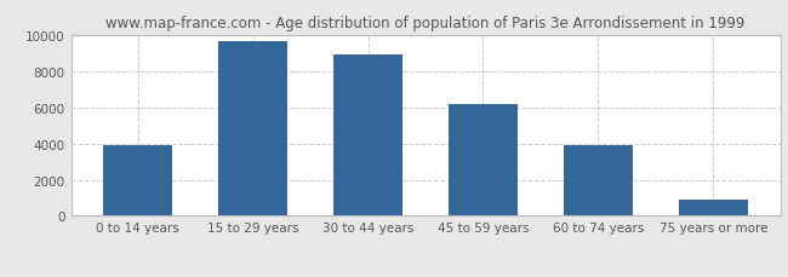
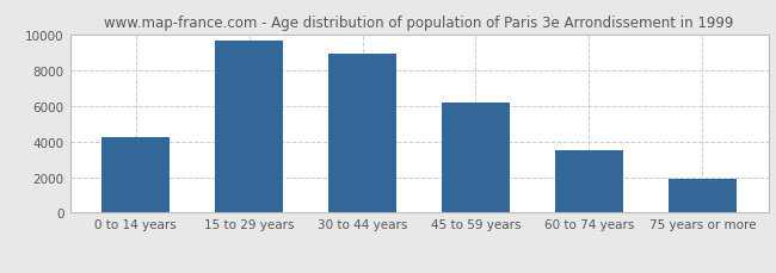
0 to 14 years: 3900 -> 4200
60 to 74 years: 3900 -> 3500
75 years or more: 900 -> 1900
